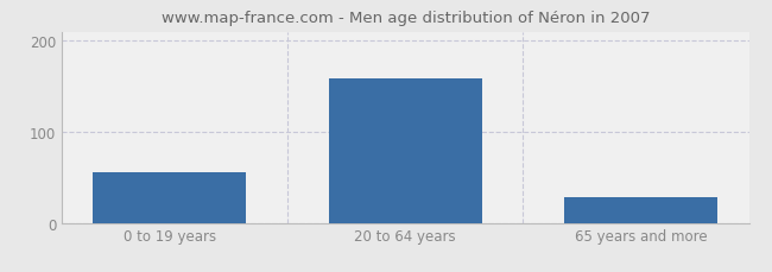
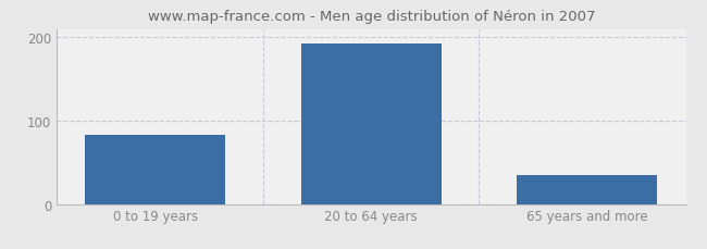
0 to 19 years: 56 -> 83
20 to 64 years: 158 -> 193
65 years and more: 28 -> 35
